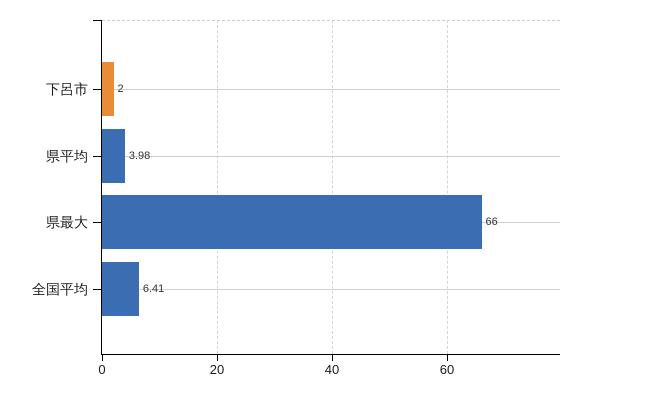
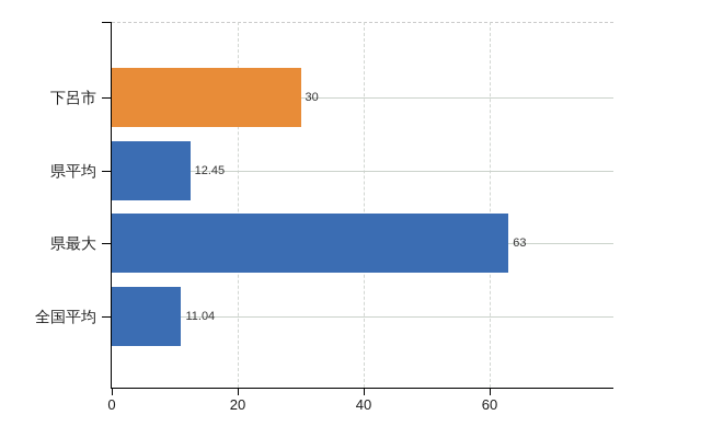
下呂市: 2 -> 30
県平均: 3.98 -> 12.45
県最大: 66 -> 63
全国平均: 6.41 -> 11.04
